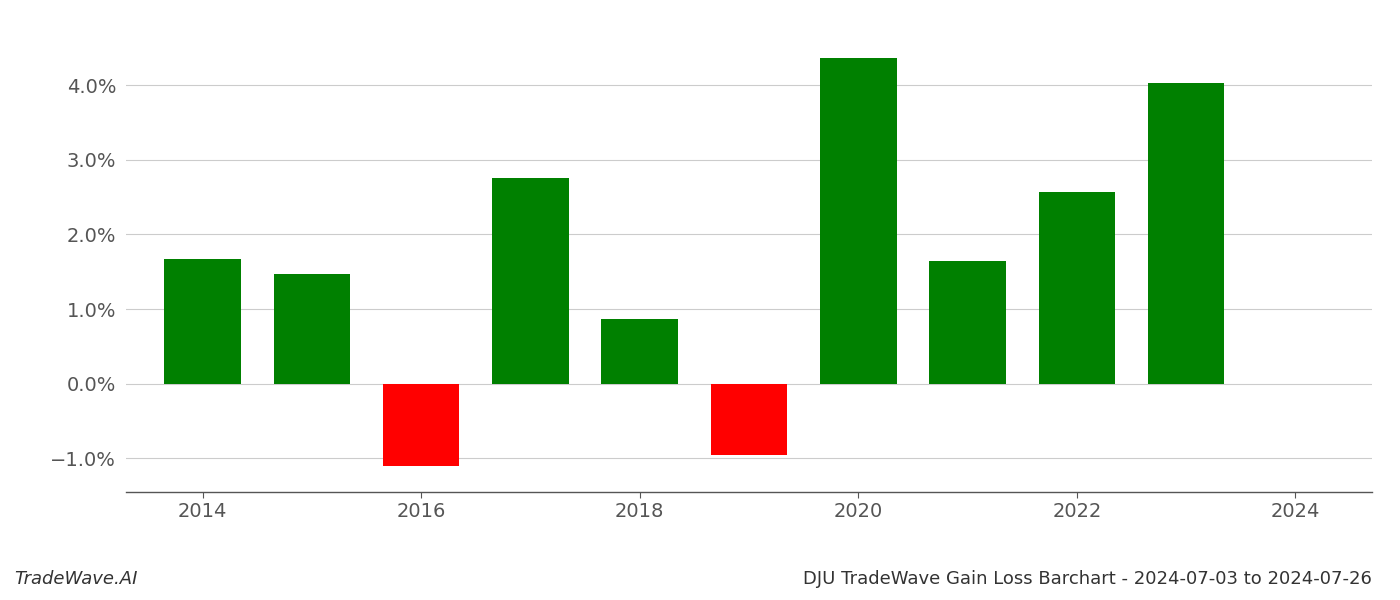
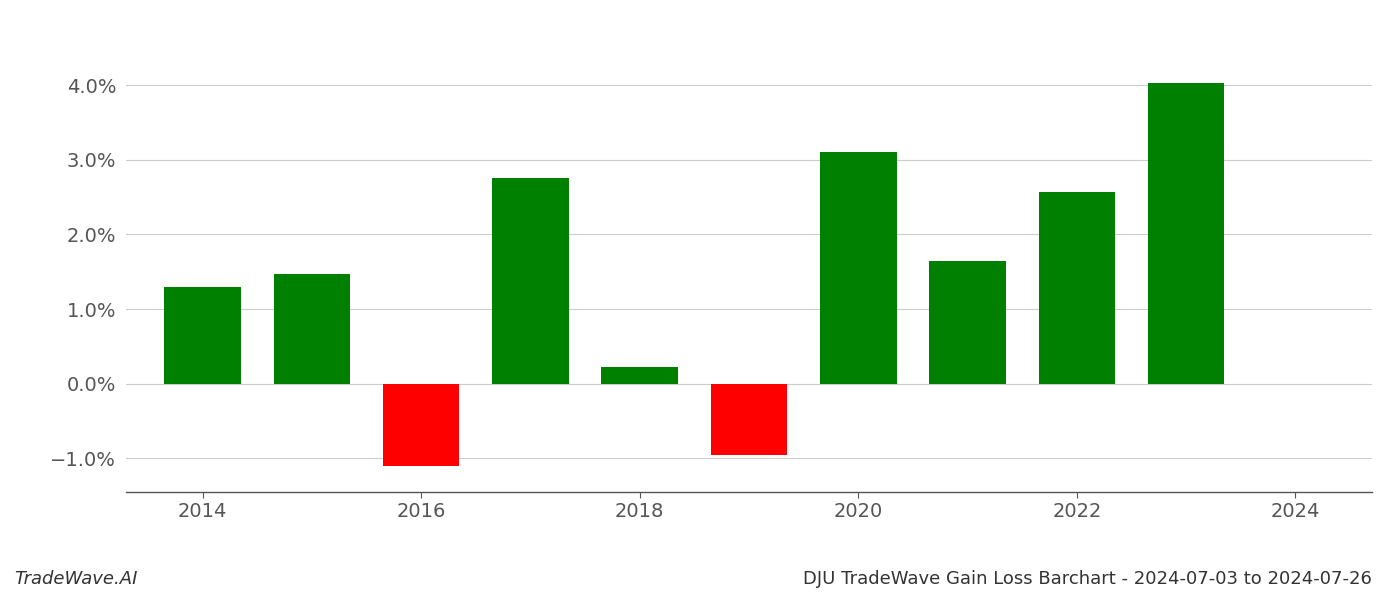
2014: 1.67% -> 1.30%
2018: 0.87% -> 0.22%
2020: 4.37% -> 3.10%
